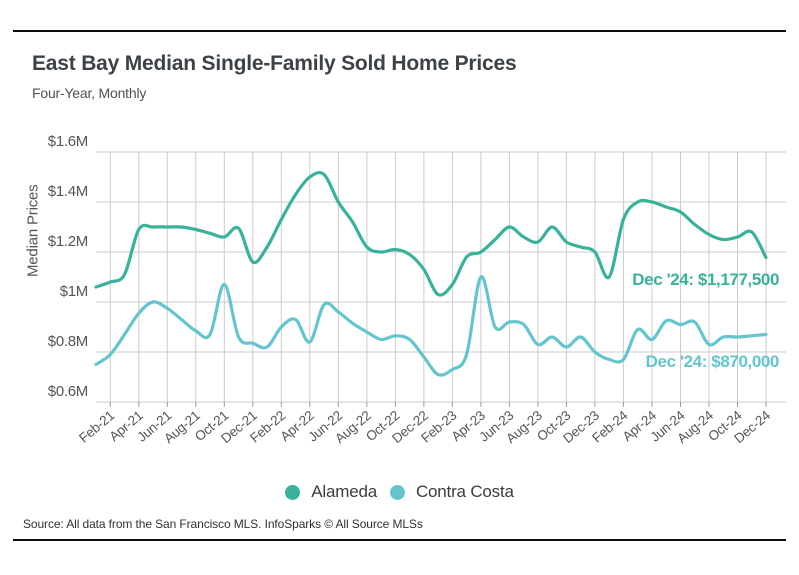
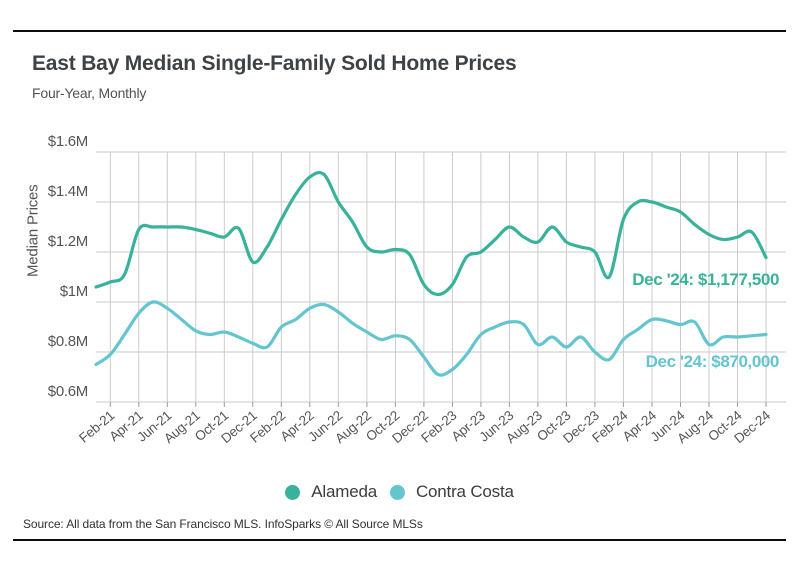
Contra Costa/Oct-21: $1.07M -> $0.88M
Contra Costa/Apr-22: $0.84M -> $0.97M
Alameda/Dec-22: $1.13M -> $1.07M
Contra Costa/Apr-23: $1.10M -> $0.87M
Contra Costa/Feb-24: $0.77M -> $0.85M
Contra Costa/Apr-24: $0.85M -> $0.93M
